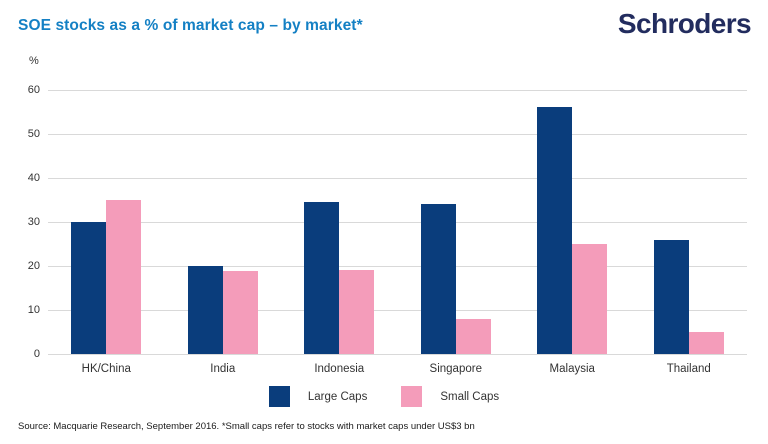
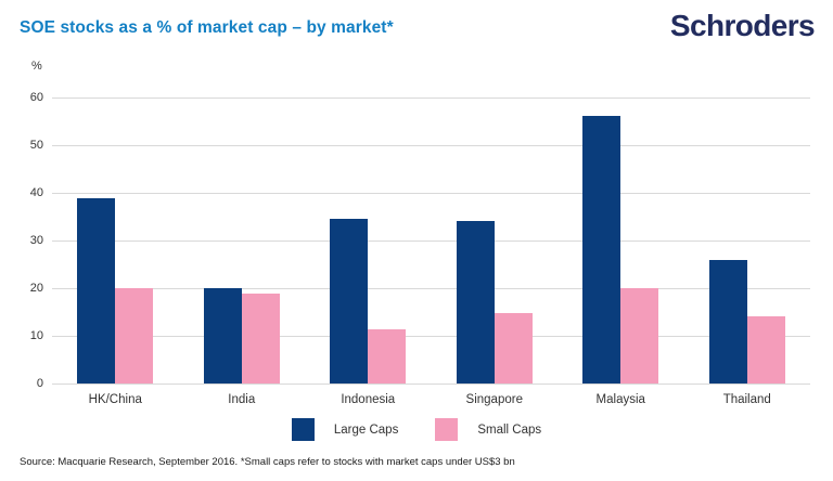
Large Caps/HK/China: 30 -> 39
Small Caps/HK/China: 35 -> 20
Small Caps/Indonesia: 19 -> 11
Small Caps/Singapore: 8 -> 15
Small Caps/Malaysia: 25 -> 20
Small Caps/Thailand: 5 -> 14
